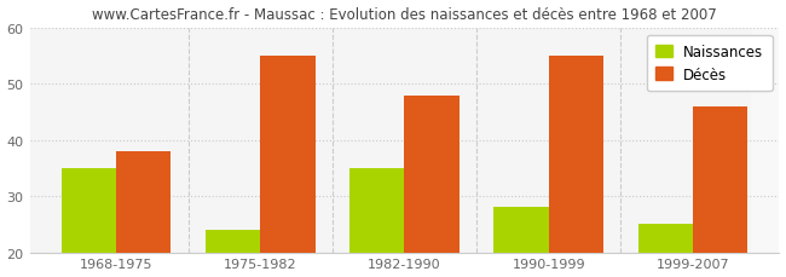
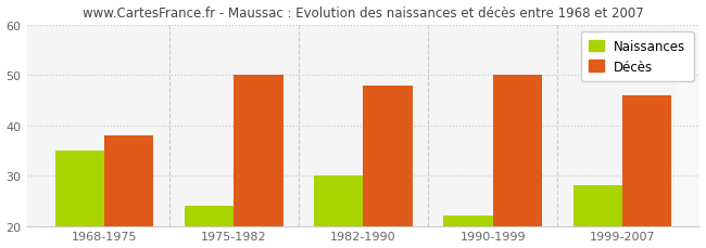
Décès/1975-1982: 55 -> 50
Naissances/1982-1990: 35 -> 30
Naissances/1990-1999: 28 -> 22
Décès/1990-1999: 55 -> 50
Naissances/1999-2007: 25 -> 28
